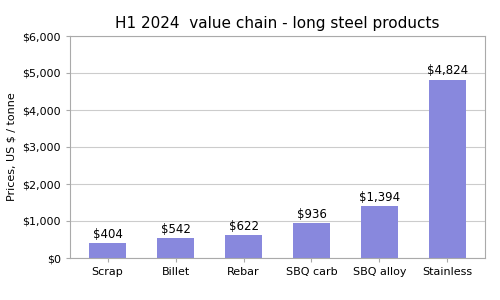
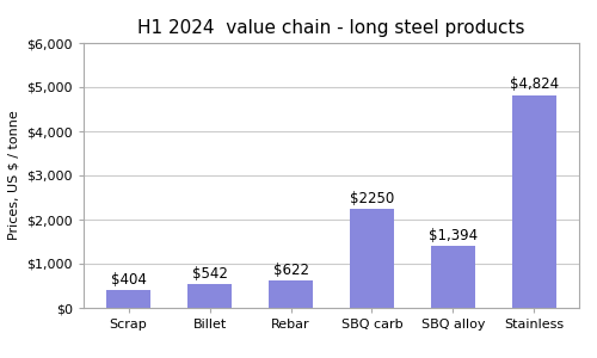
SBQ carb: $936 -> $2250
